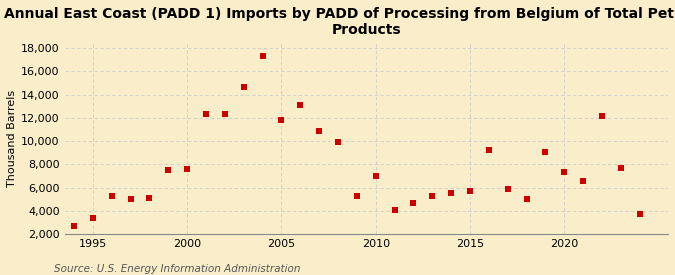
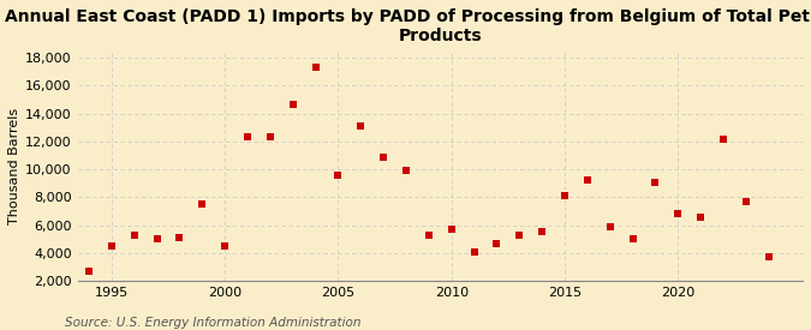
1995: 3,400 -> 4,500
2000: 7,600 -> 4,500
2005: 11,800 -> 9,600
2010: 7,000 -> 5,700
2015: 5,700 -> 8,100
2020: 7,300 -> 6,800
